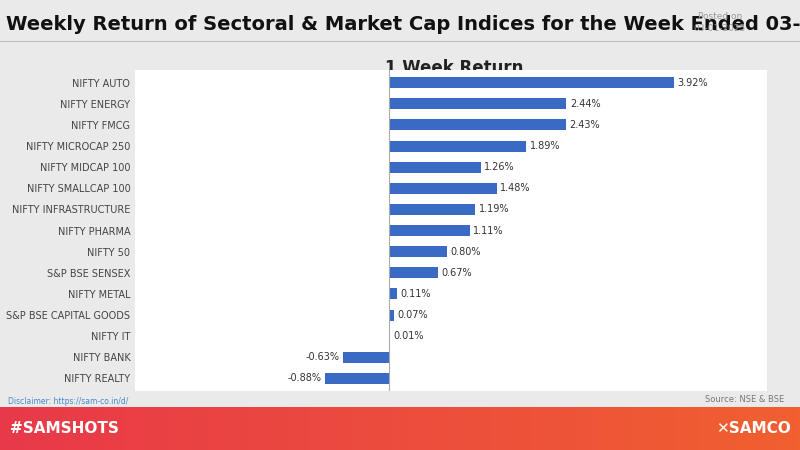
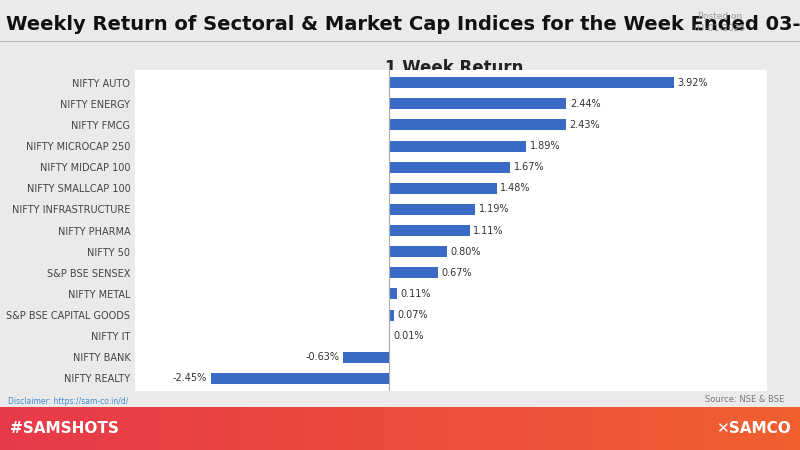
NIFTY MIDCAP 100: 1.26% -> 1.67%
NIFTY REALTY: -0.88% -> -2.45%
